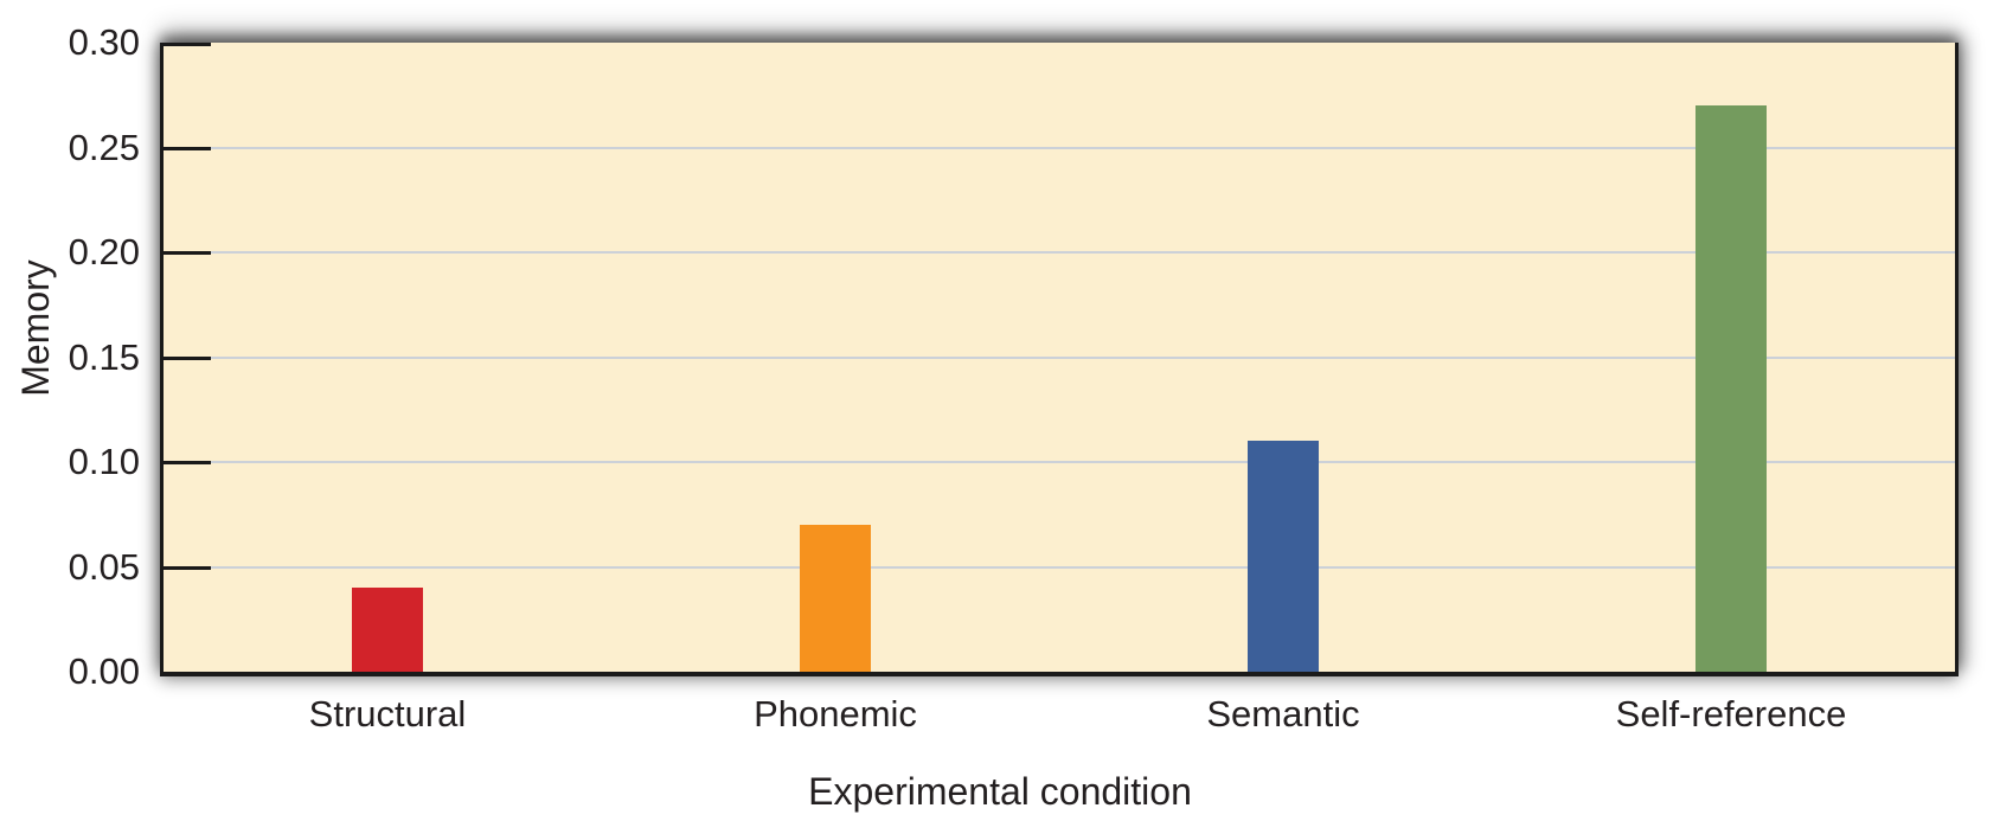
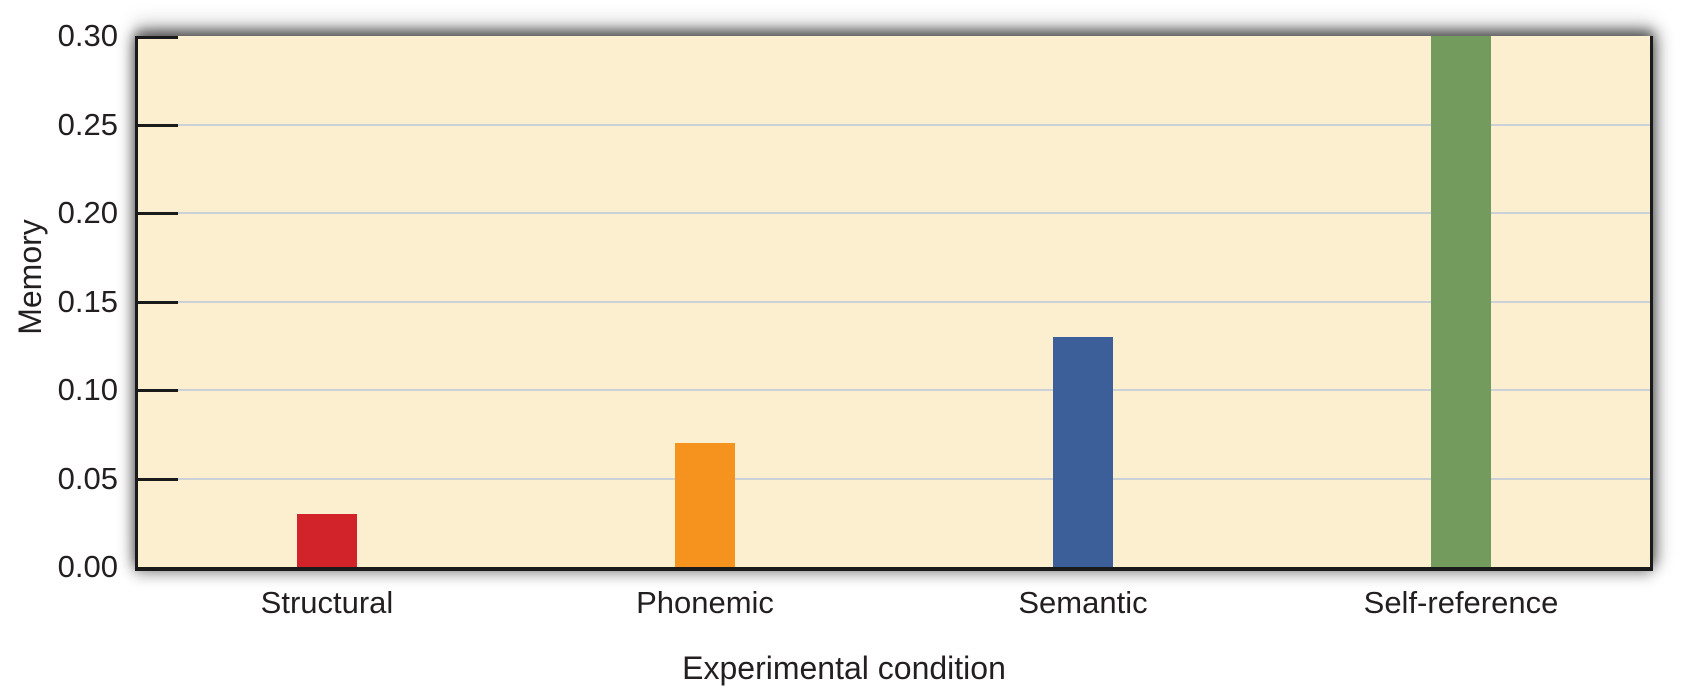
Structural: 0.04 -> 0.03
Semantic: 0.11 -> 0.13
Self-reference: 0.27 -> 0.30
